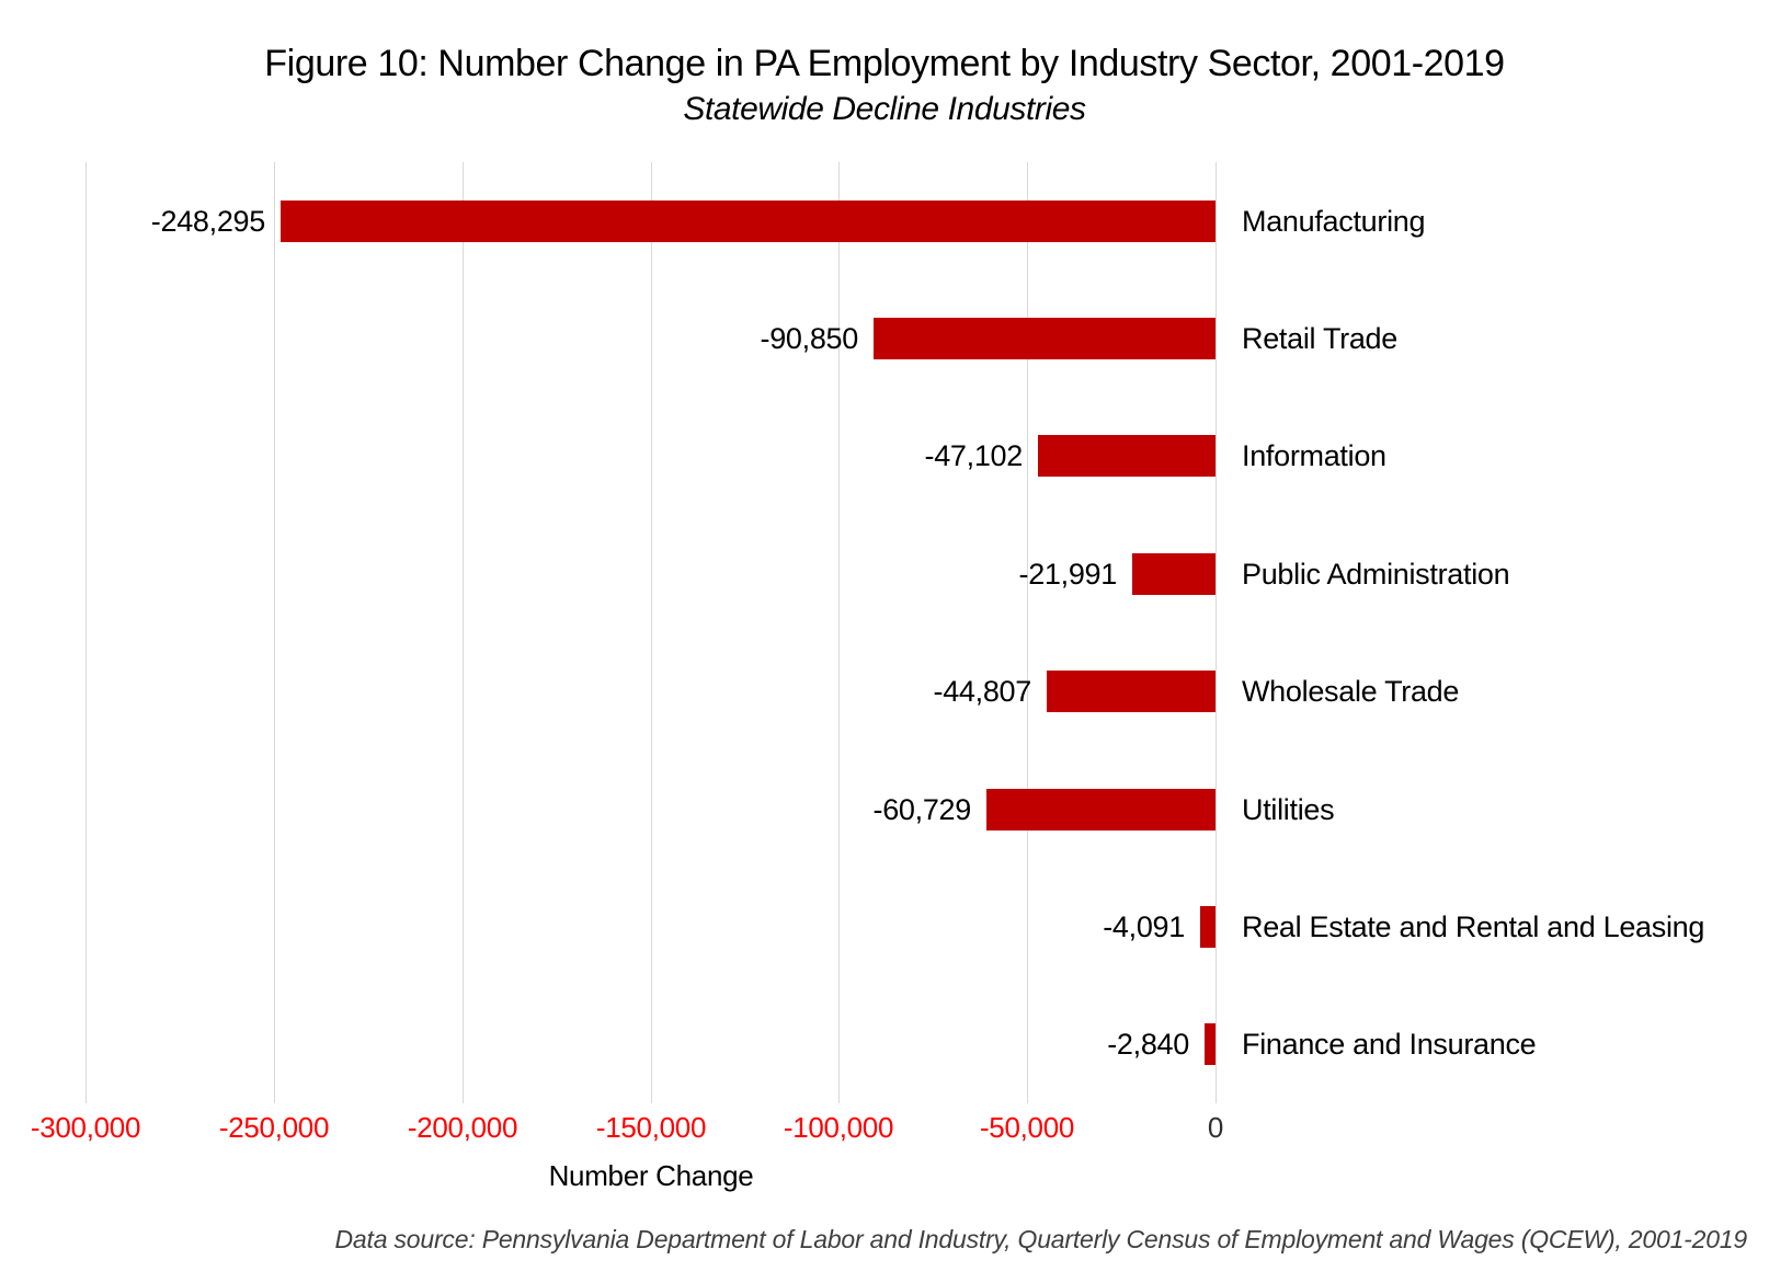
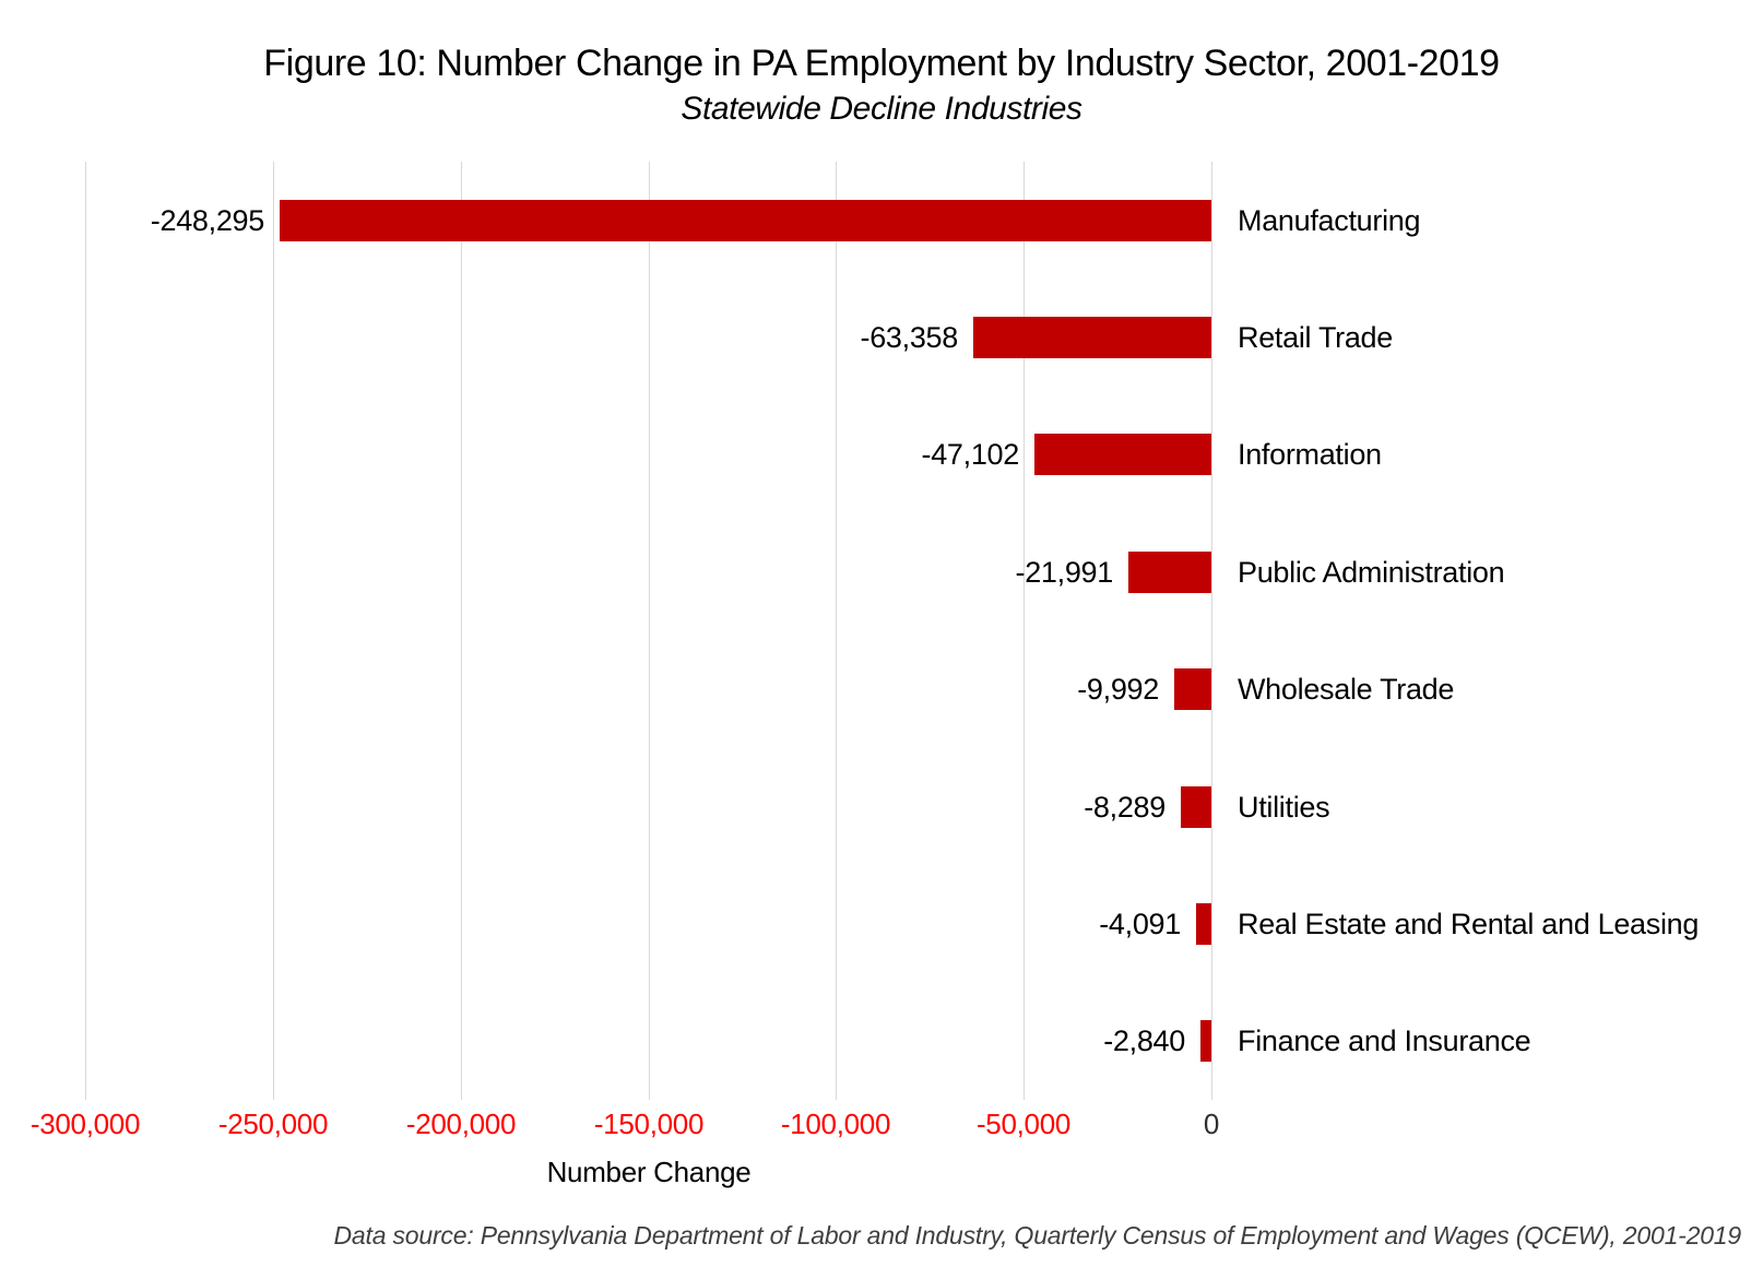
Retail Trade: -90,850 -> -63,358
Wholesale Trade: -44,807 -> -9,992
Utilities: -60,729 -> -8,289
